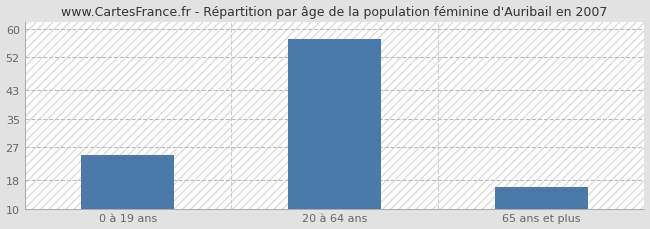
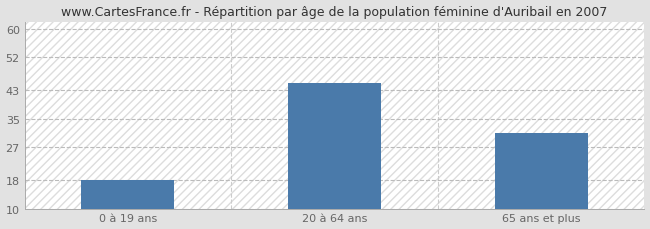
0 à 19 ans: 25 -> 18
20 à 64 ans: 57 -> 45
65 ans et plus: 16 -> 31
